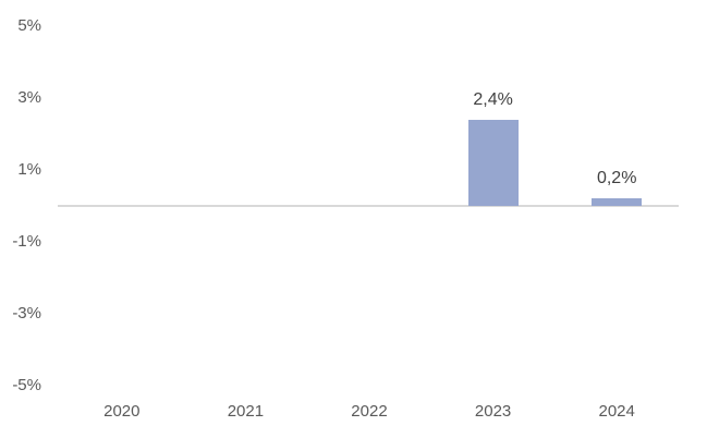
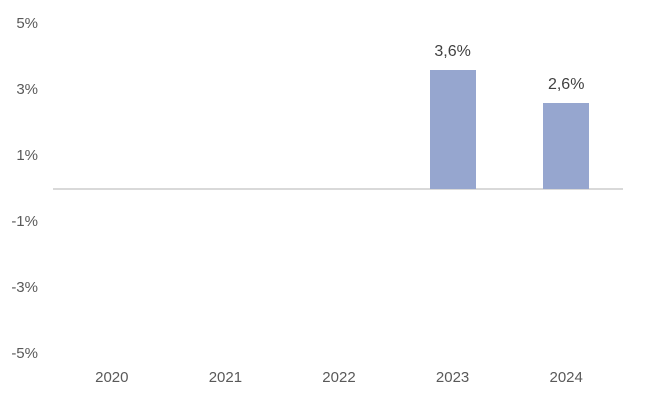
2023: 2,4% -> 3,6%
2024: 0,2% -> 2,6%
